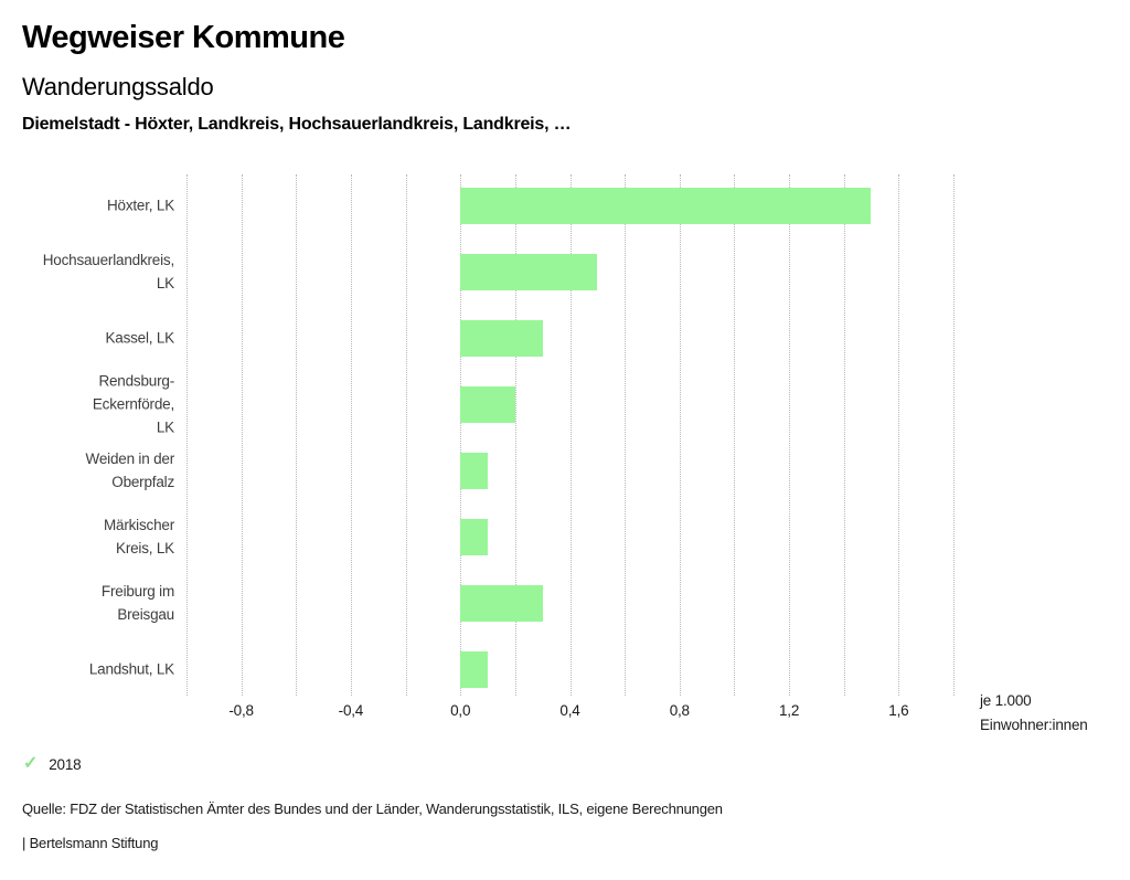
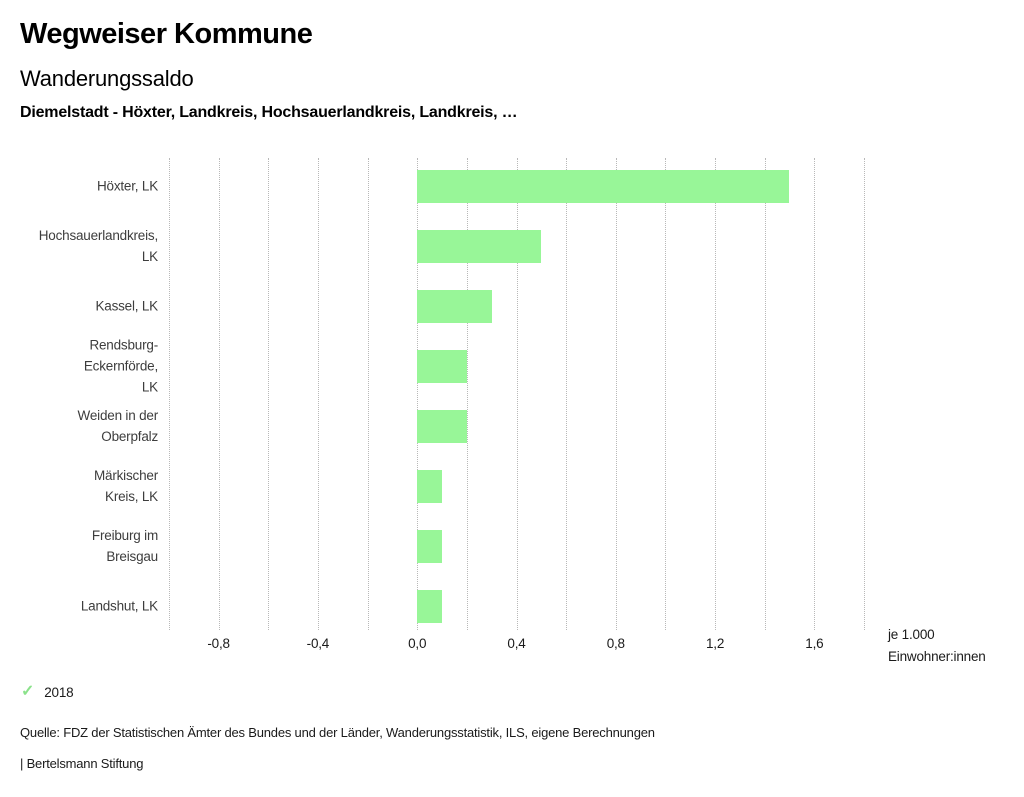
Weiden in der Oberpfalz: 0,1 -> 0,2
Freiburg im Breisgau: 0,3 -> 0,1
